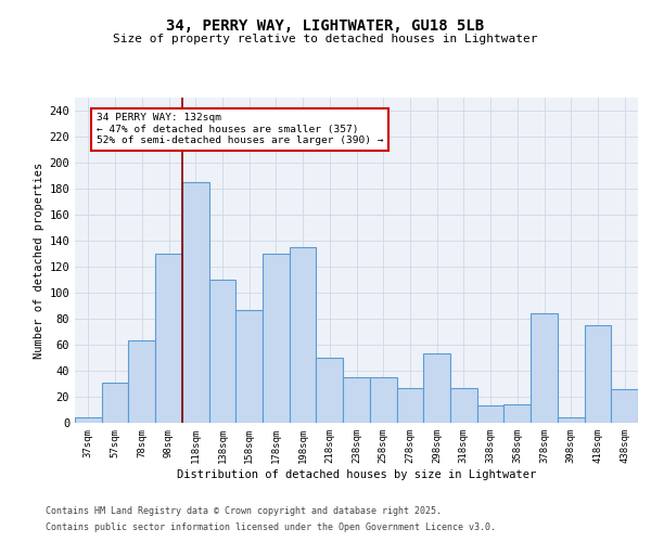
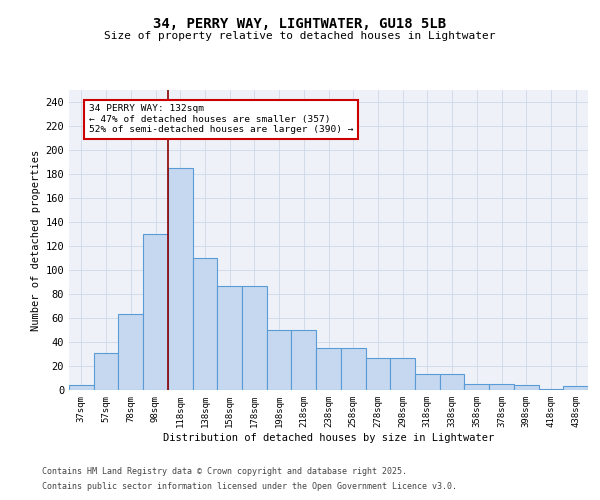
178sqm: 130 -> 87
198sqm: 135 -> 50
298sqm: 53 -> 27
318sqm: 27 -> 13
358sqm: 14 -> 5
378sqm: 84 -> 5
418sqm: 75 -> 1
438sqm: 26 -> 3
